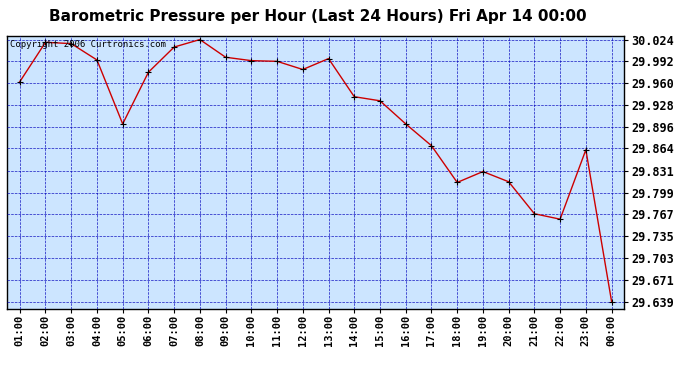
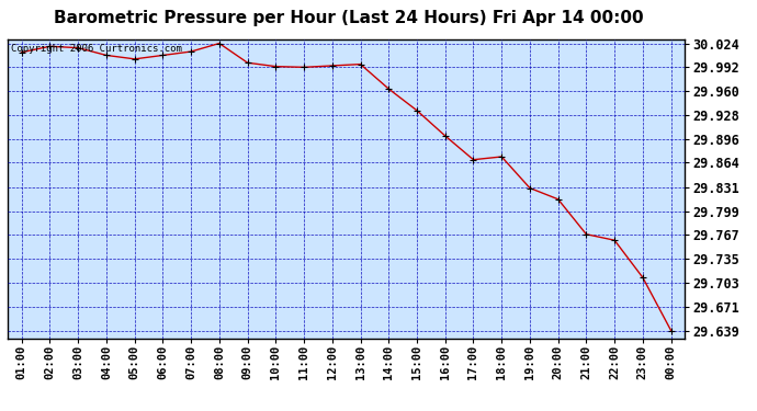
01:00: 29.962 -> 30.012
04:00: 29.994 -> 30.008
05:00: 29.900 -> 30.003
06:00: 29.976 -> 30.008
12:00: 29.980 -> 29.994
14:00: 29.940 -> 29.963
18:00: 29.814 -> 29.872
23:00: 29.862 -> 29.710
